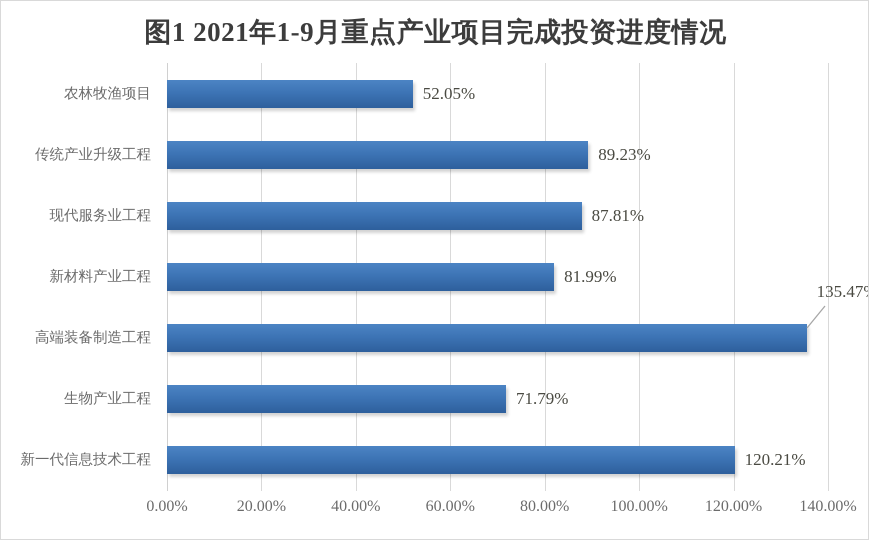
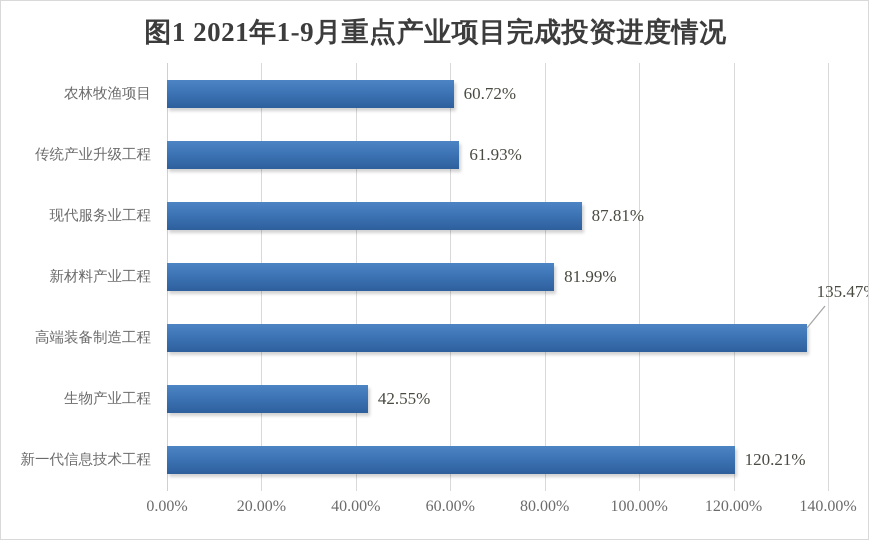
农林牧渔项目: 52.05% -> 60.72%
传统产业升级工程: 89.23% -> 61.93%
生物产业工程: 71.79% -> 42.55%
